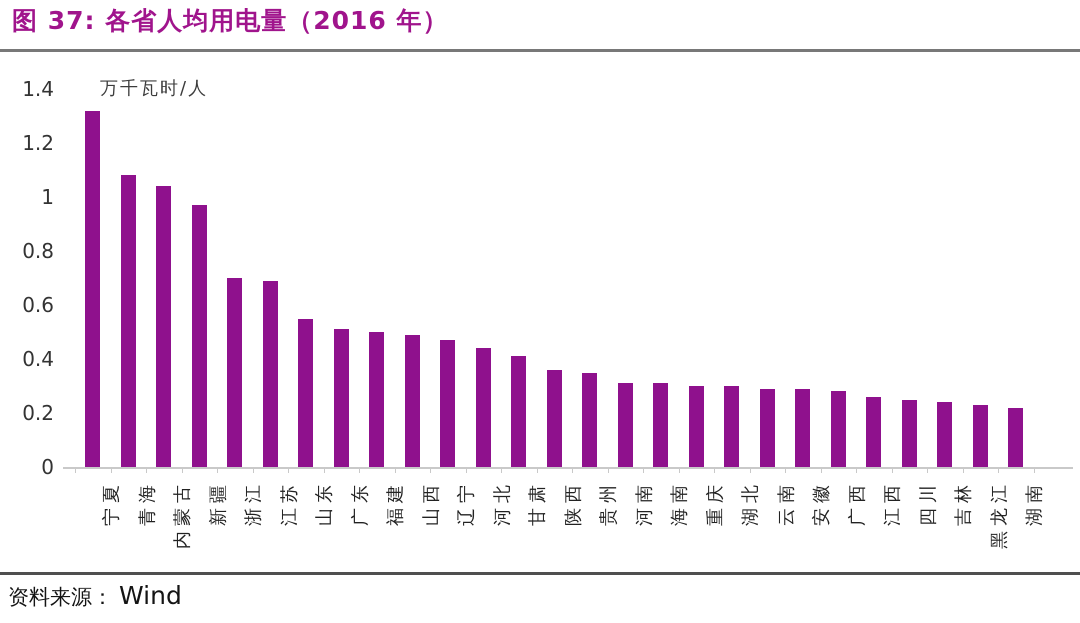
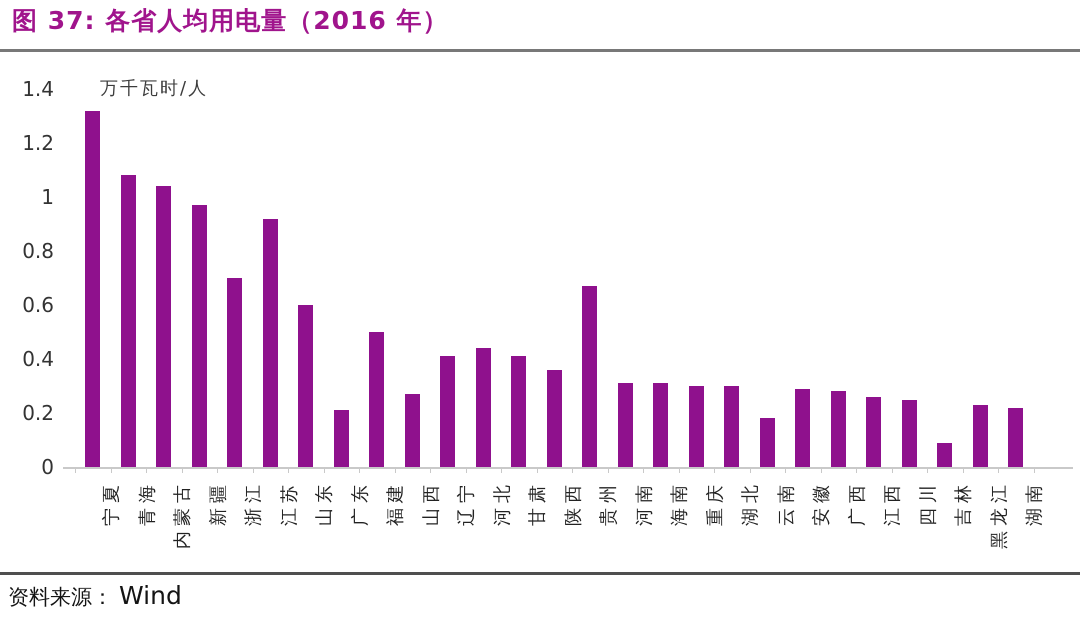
江苏: 0.69 -> 0.92
山东: 0.55 -> 0.60
广东: 0.51 -> 0.21
山西: 0.49 -> 0.27
辽宁: 0.47 -> 0.41
贵州: 0.35 -> 0.67
云南: 0.29 -> 0.18
吉林: 0.24 -> 0.09
